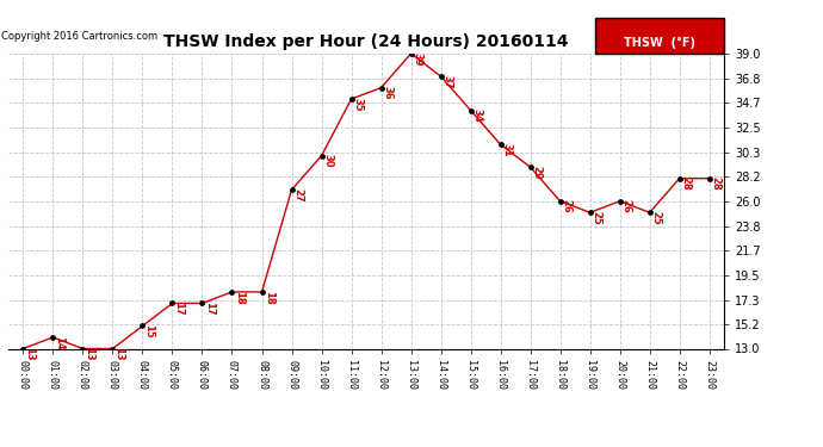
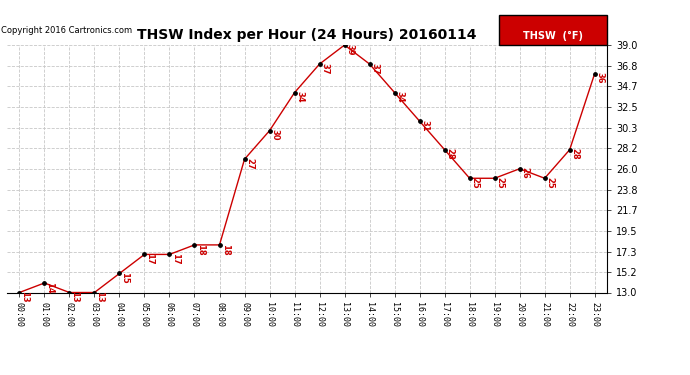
11:00: 35 -> 34
12:00: 36 -> 37
17:00: 29 -> 28
18:00: 26 -> 25
23:00: 28 -> 36
